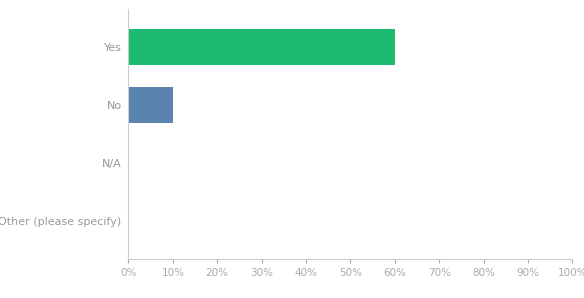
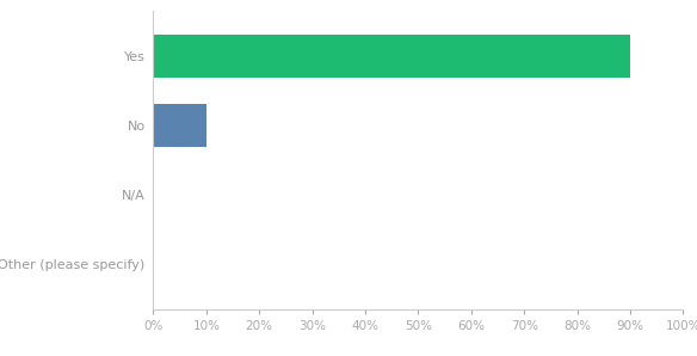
Yes: 60% -> 90%
